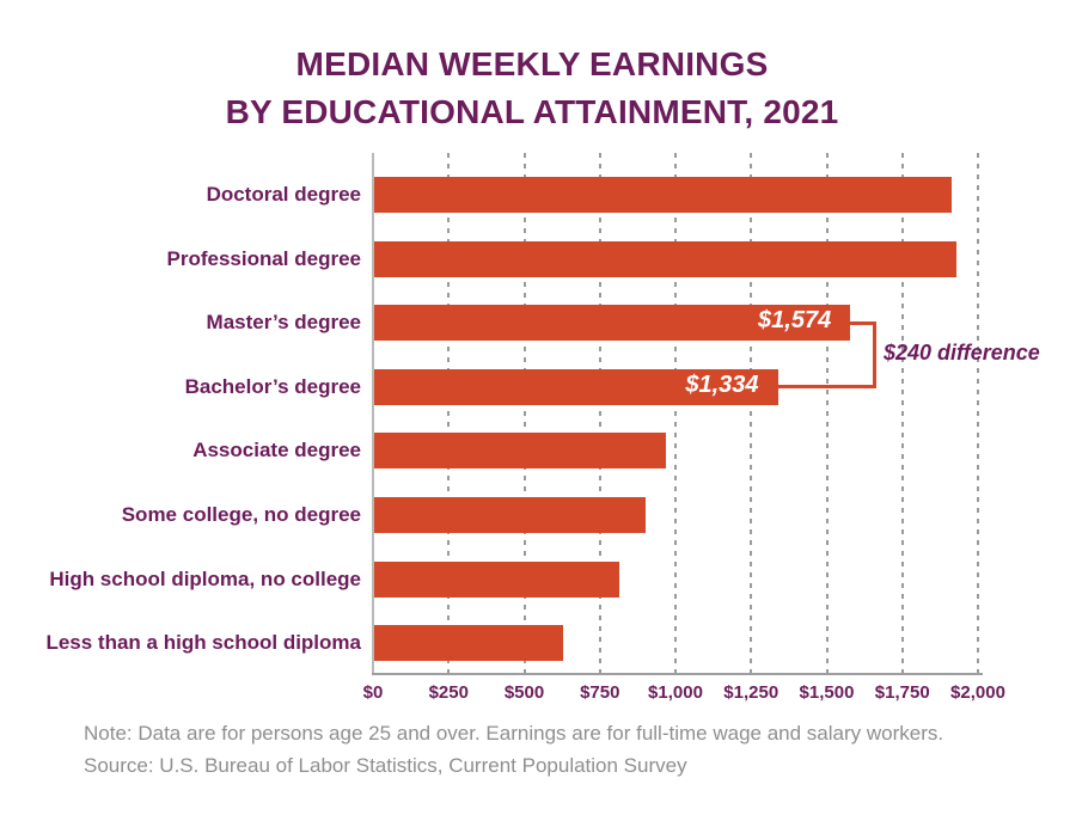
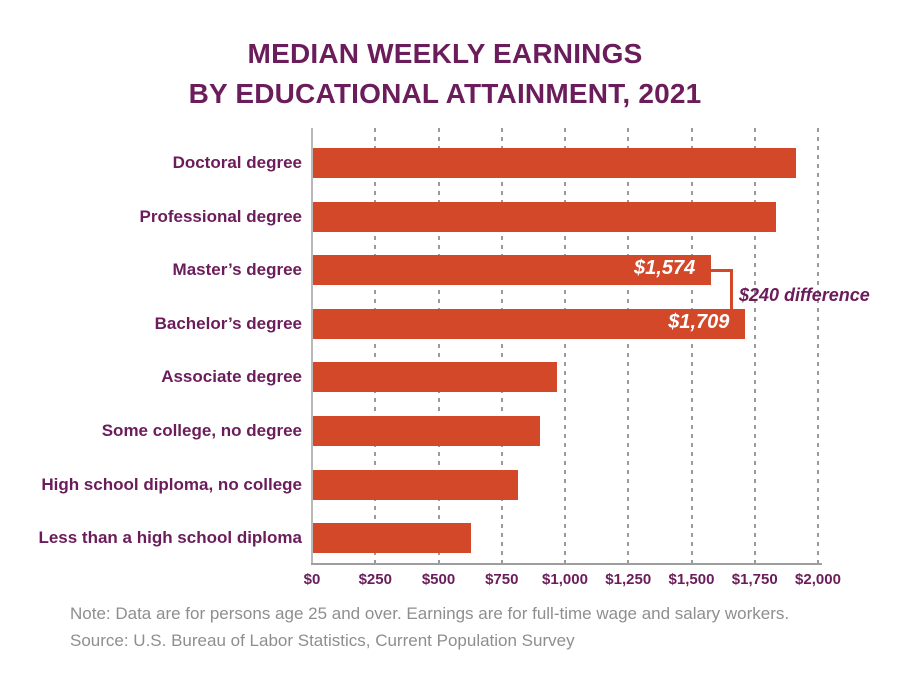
Professional degree: $1920 -> $1830
Bachelor’s degree: $1,334 -> $1,709
